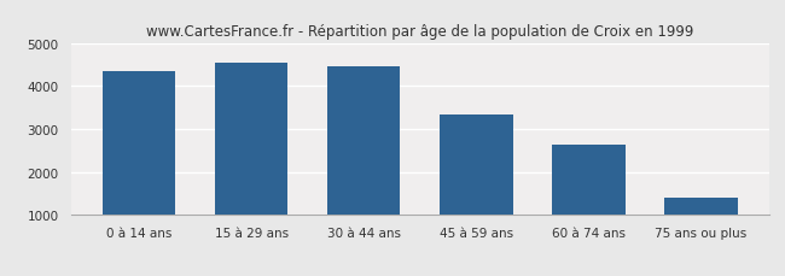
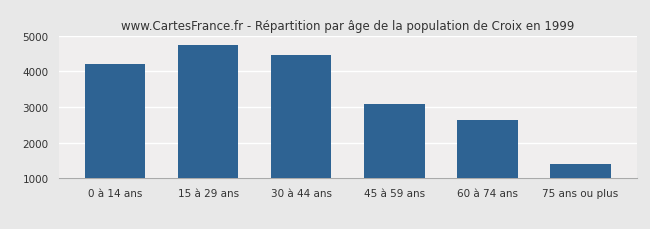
0 à 14 ans: 4350 -> 4200
15 à 29 ans: 4550 -> 4750
45 à 59 ans: 3350 -> 3100
